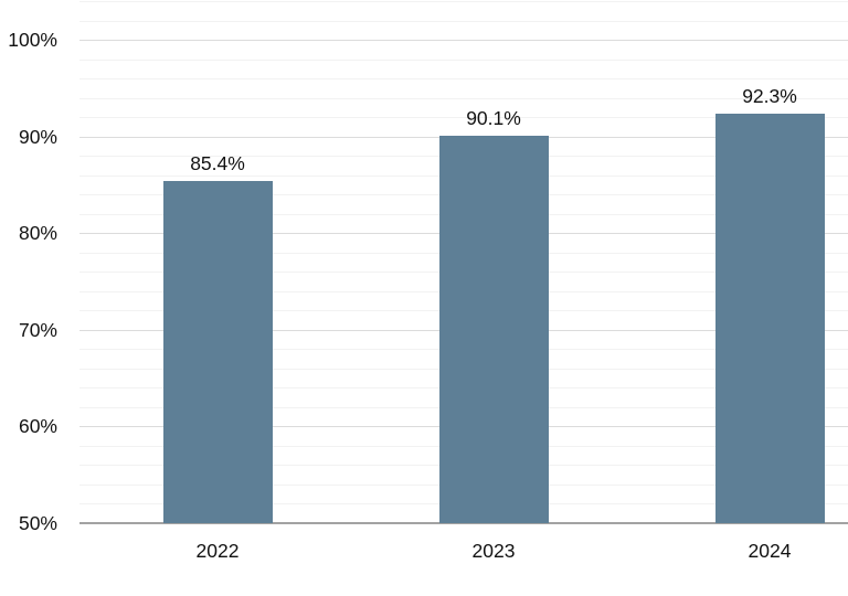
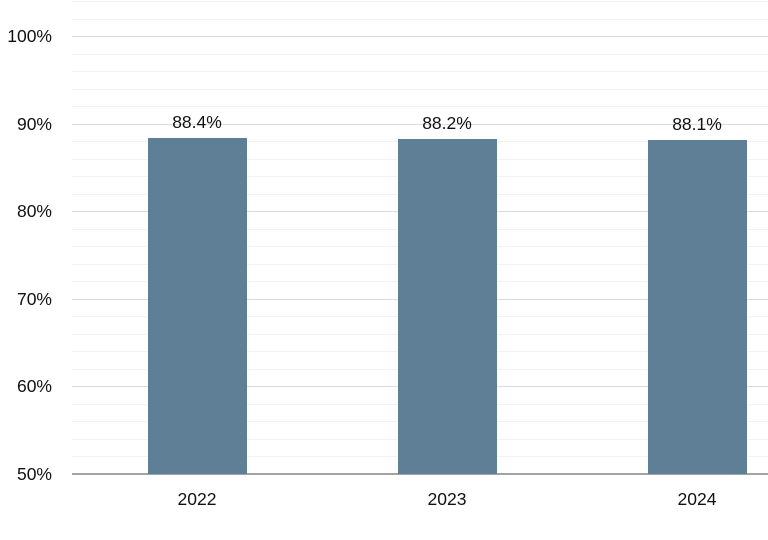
2022: 85.4% -> 88.4%
2023: 90.1% -> 88.2%
2024: 92.3% -> 88.1%
